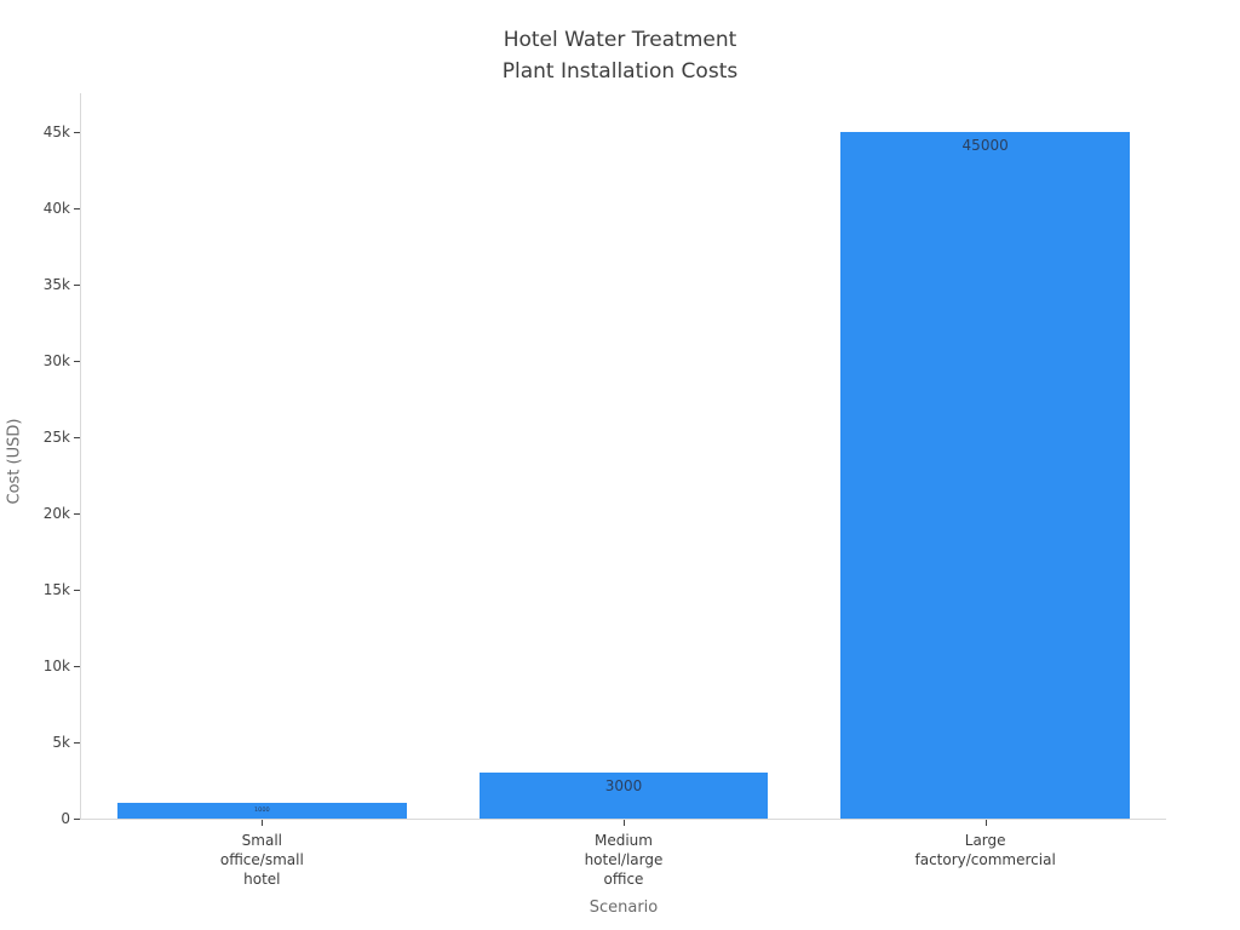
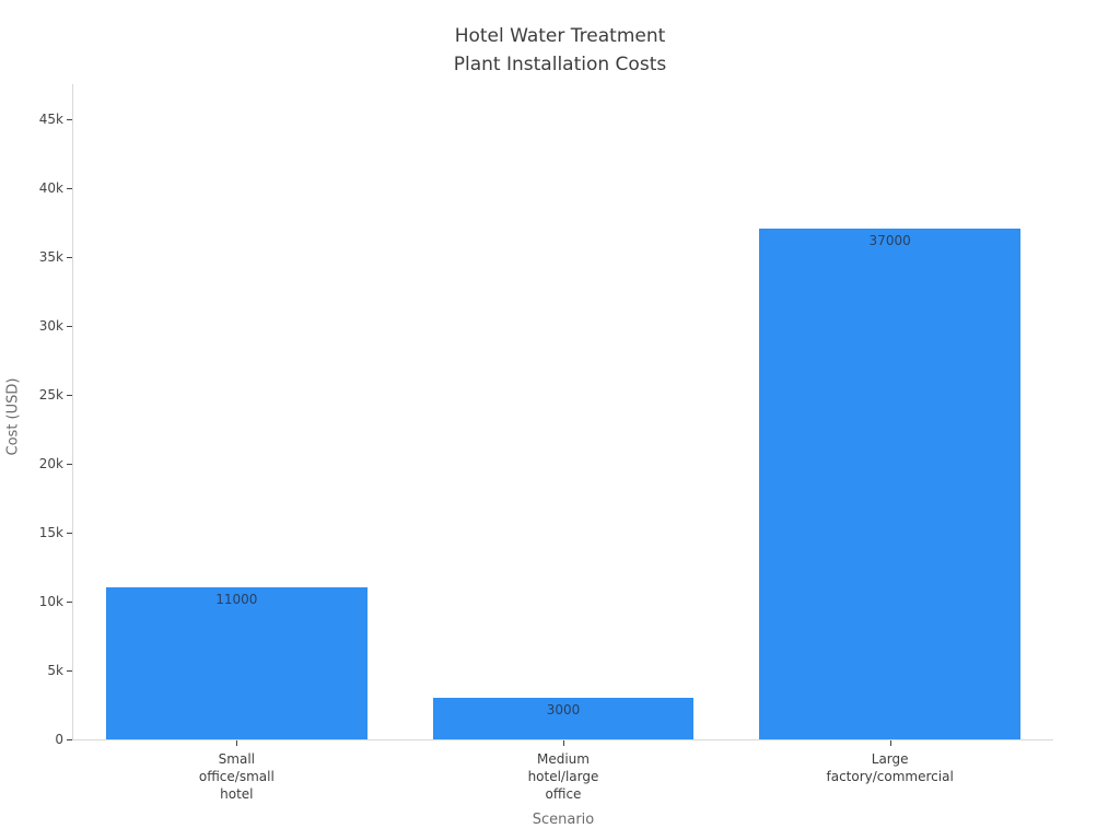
Small office/small hotel: 1000 -> 11000
Large factory/commercial: 45000 -> 37000
